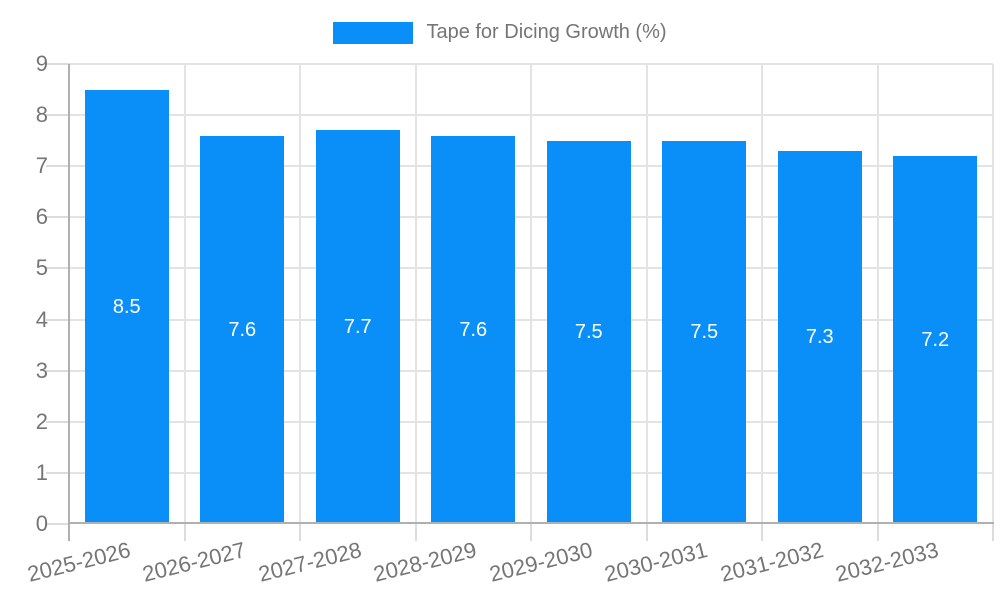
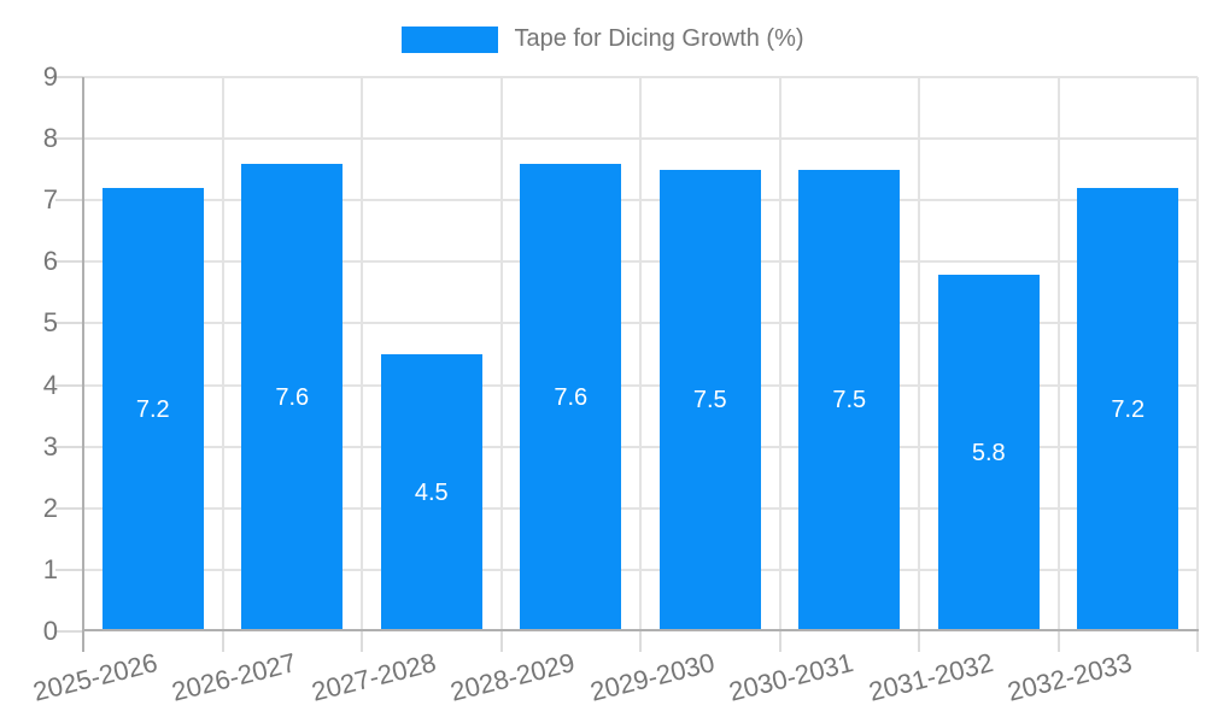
2025-2026: 8.5 -> 7.2
2027-2028: 7.7 -> 4.5
2031-2032: 7.3 -> 5.8
